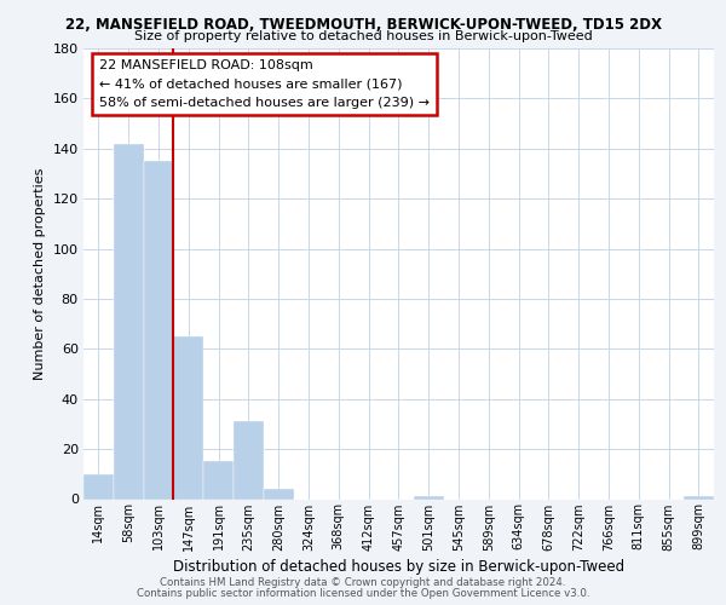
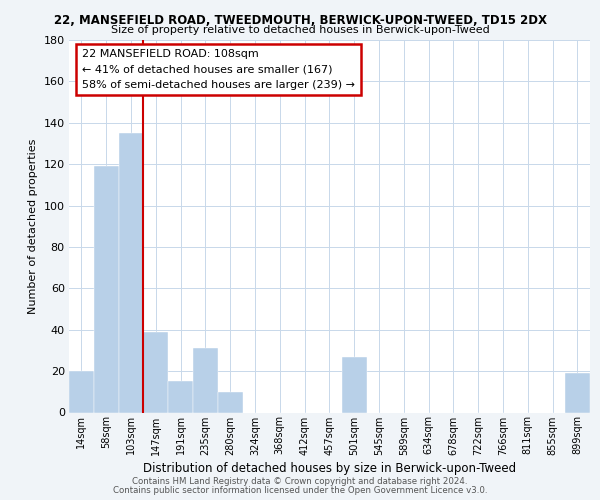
14sqm: 10 -> 20
58sqm: 142 -> 119
147sqm: 65 -> 39
280sqm: 4 -> 10
501sqm: 1 -> 27
899sqm: 1 -> 19
